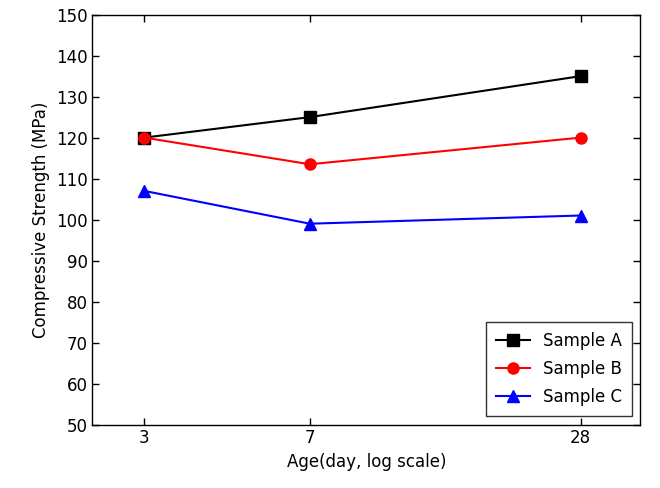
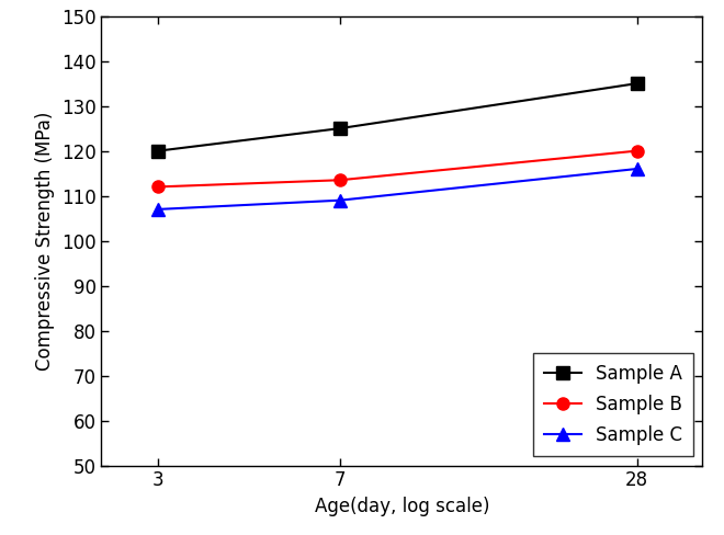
Sample B/3: 120.0 -> 112.0
Sample C/7: 99 -> 109
Sample C/28: 101 -> 116
